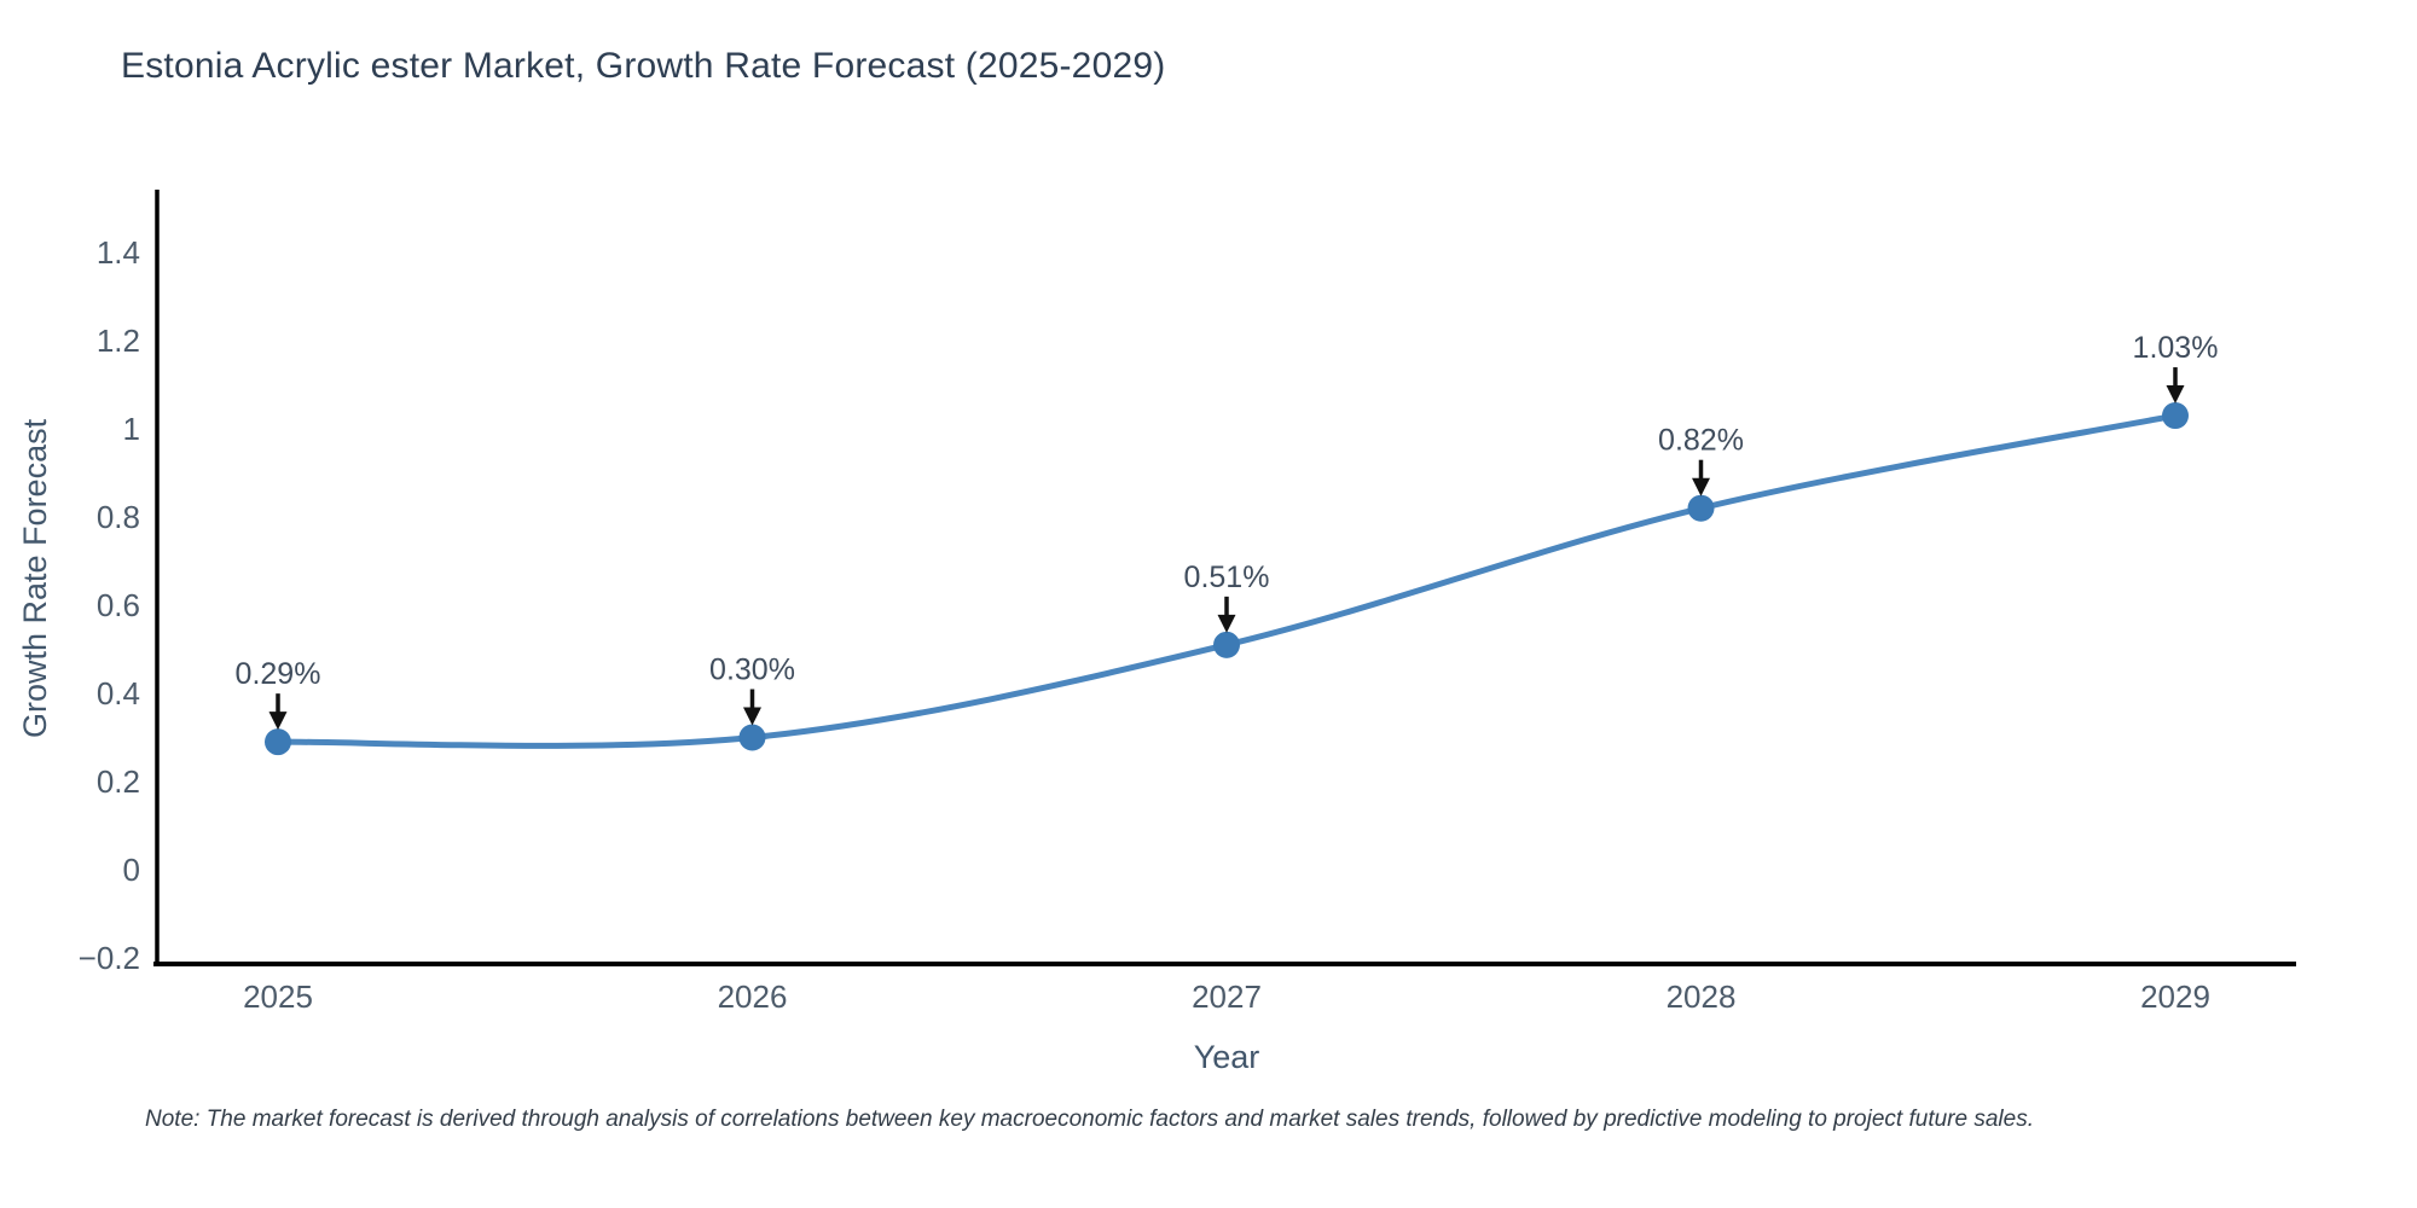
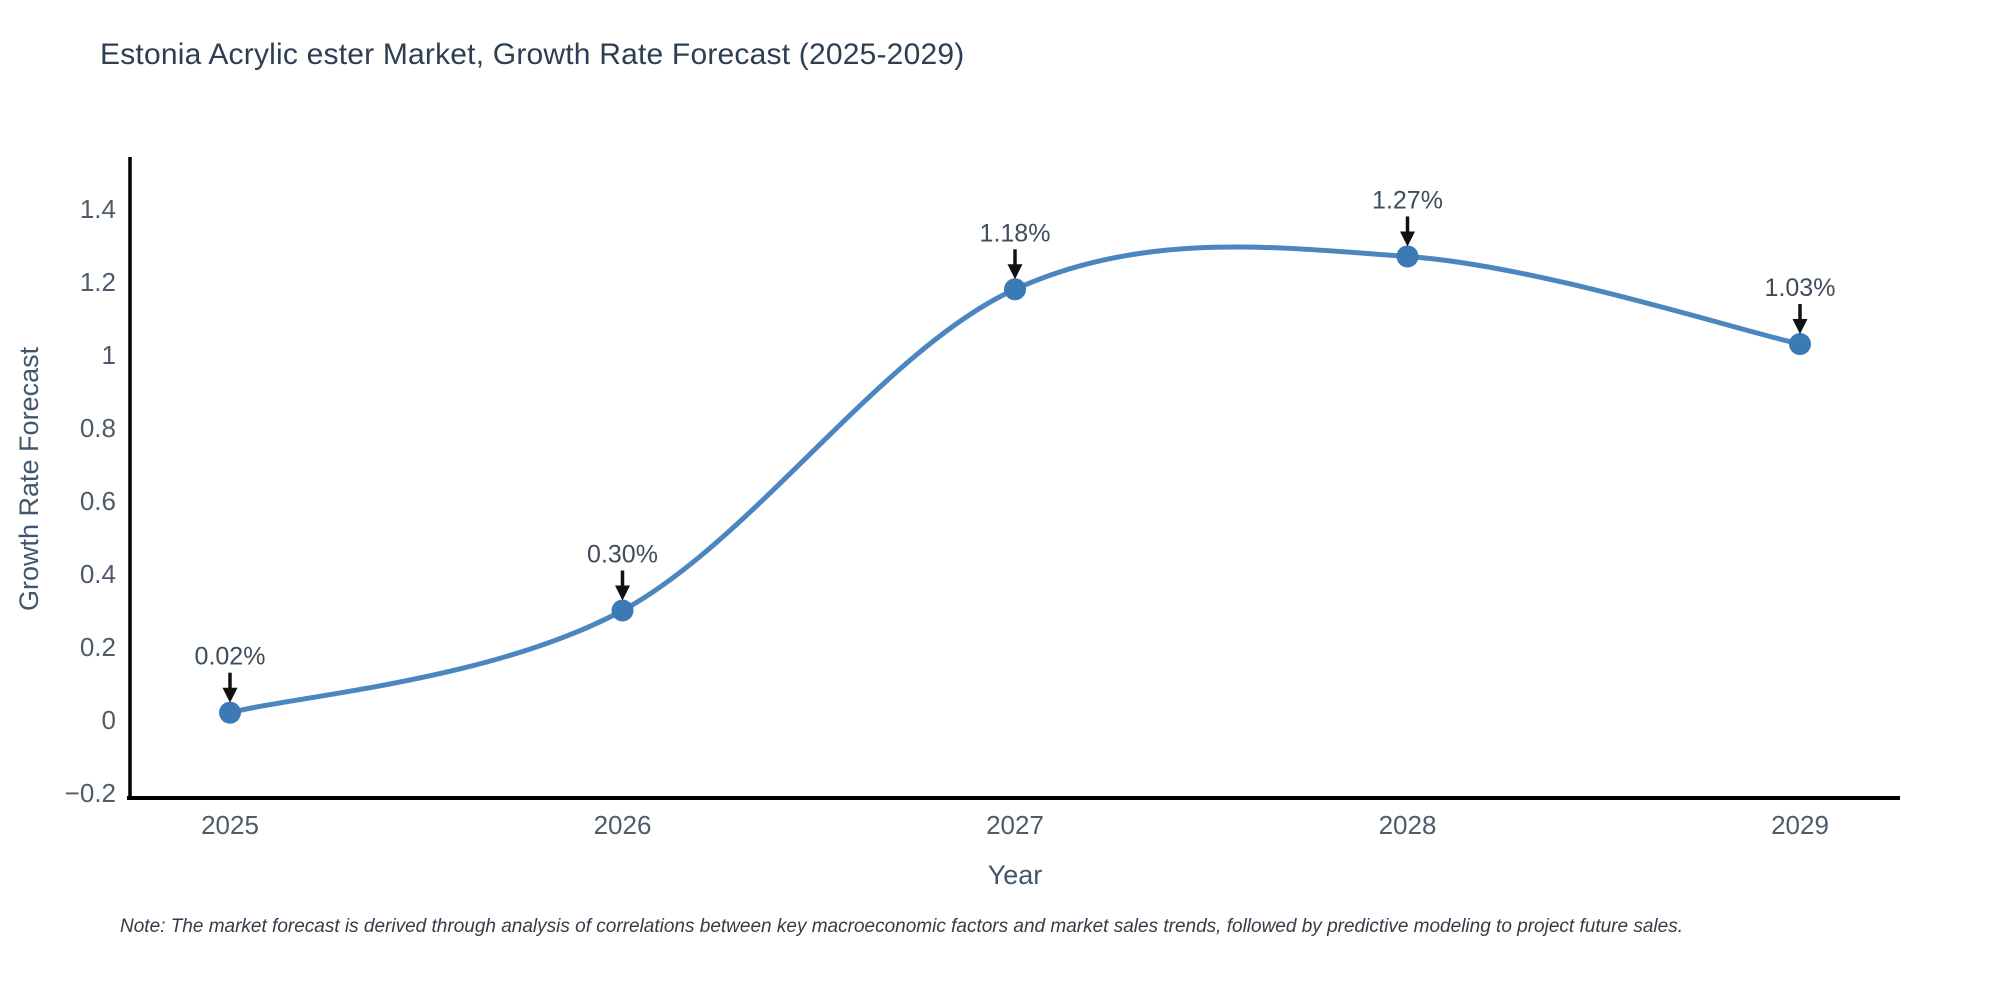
2025: 0.29% -> 0.02%
2027: 0.51% -> 1.18%
2028: 0.82% -> 1.27%
